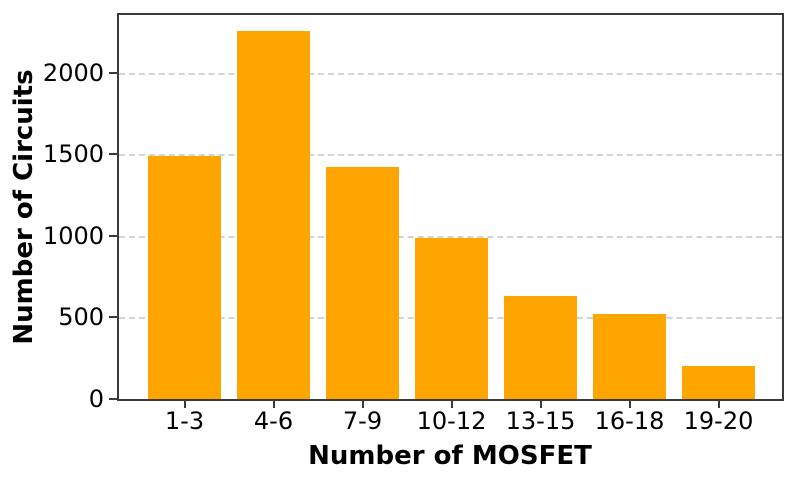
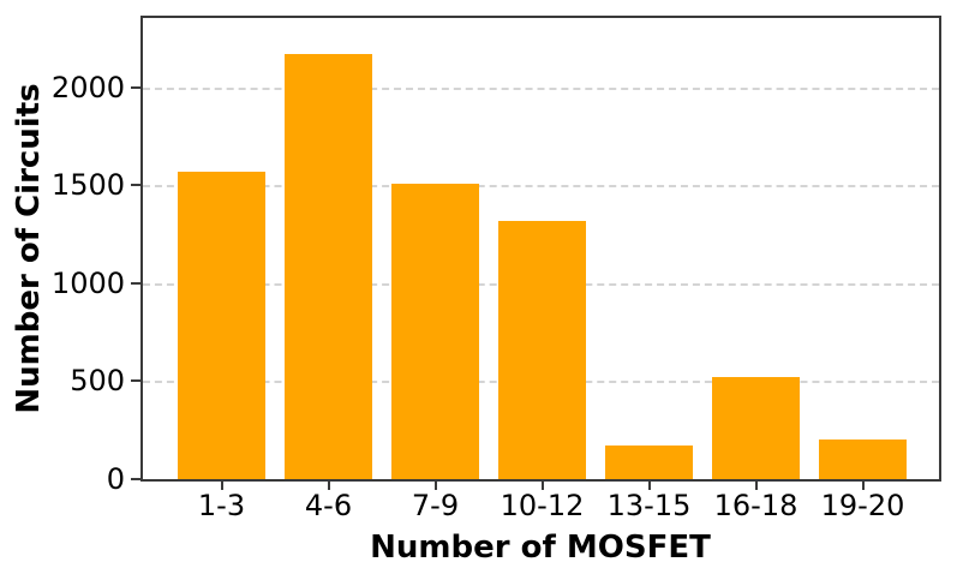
1-3: 1490 -> 1570
4-6: 2260 -> 2170
7-9: 1420 -> 1510
10-12: 990 -> 1320
13-15: 630 -> 170
